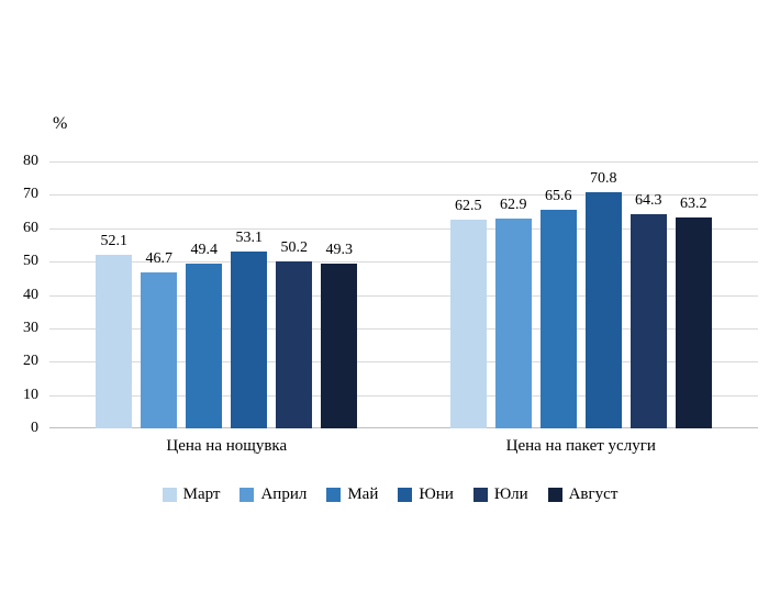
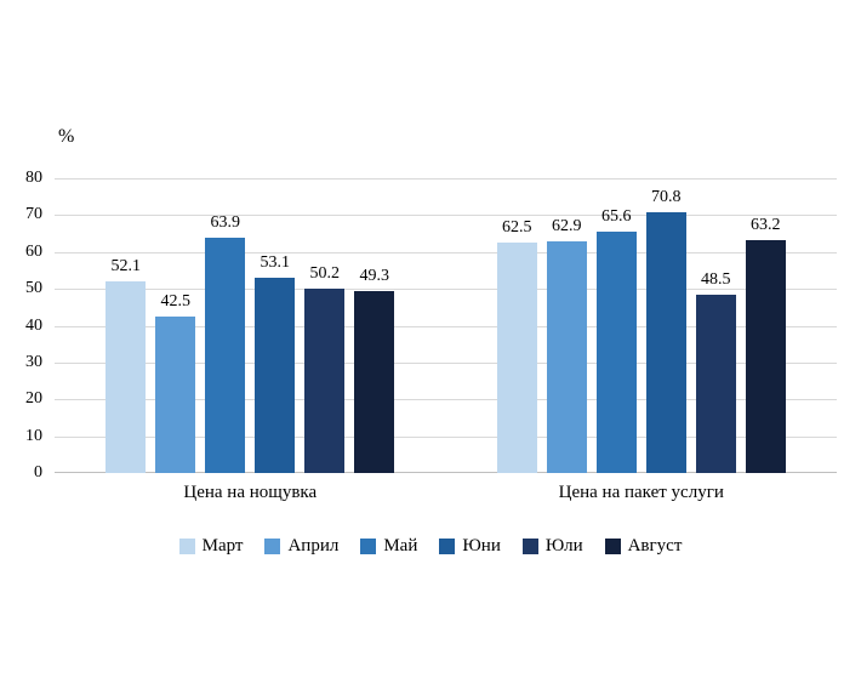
Април/Цена на нощувка: 46.7 -> 42.5
Май/Цена на нощувка: 49.4 -> 63.9
Юли/Цена на пакет услуги: 64.3 -> 48.5
